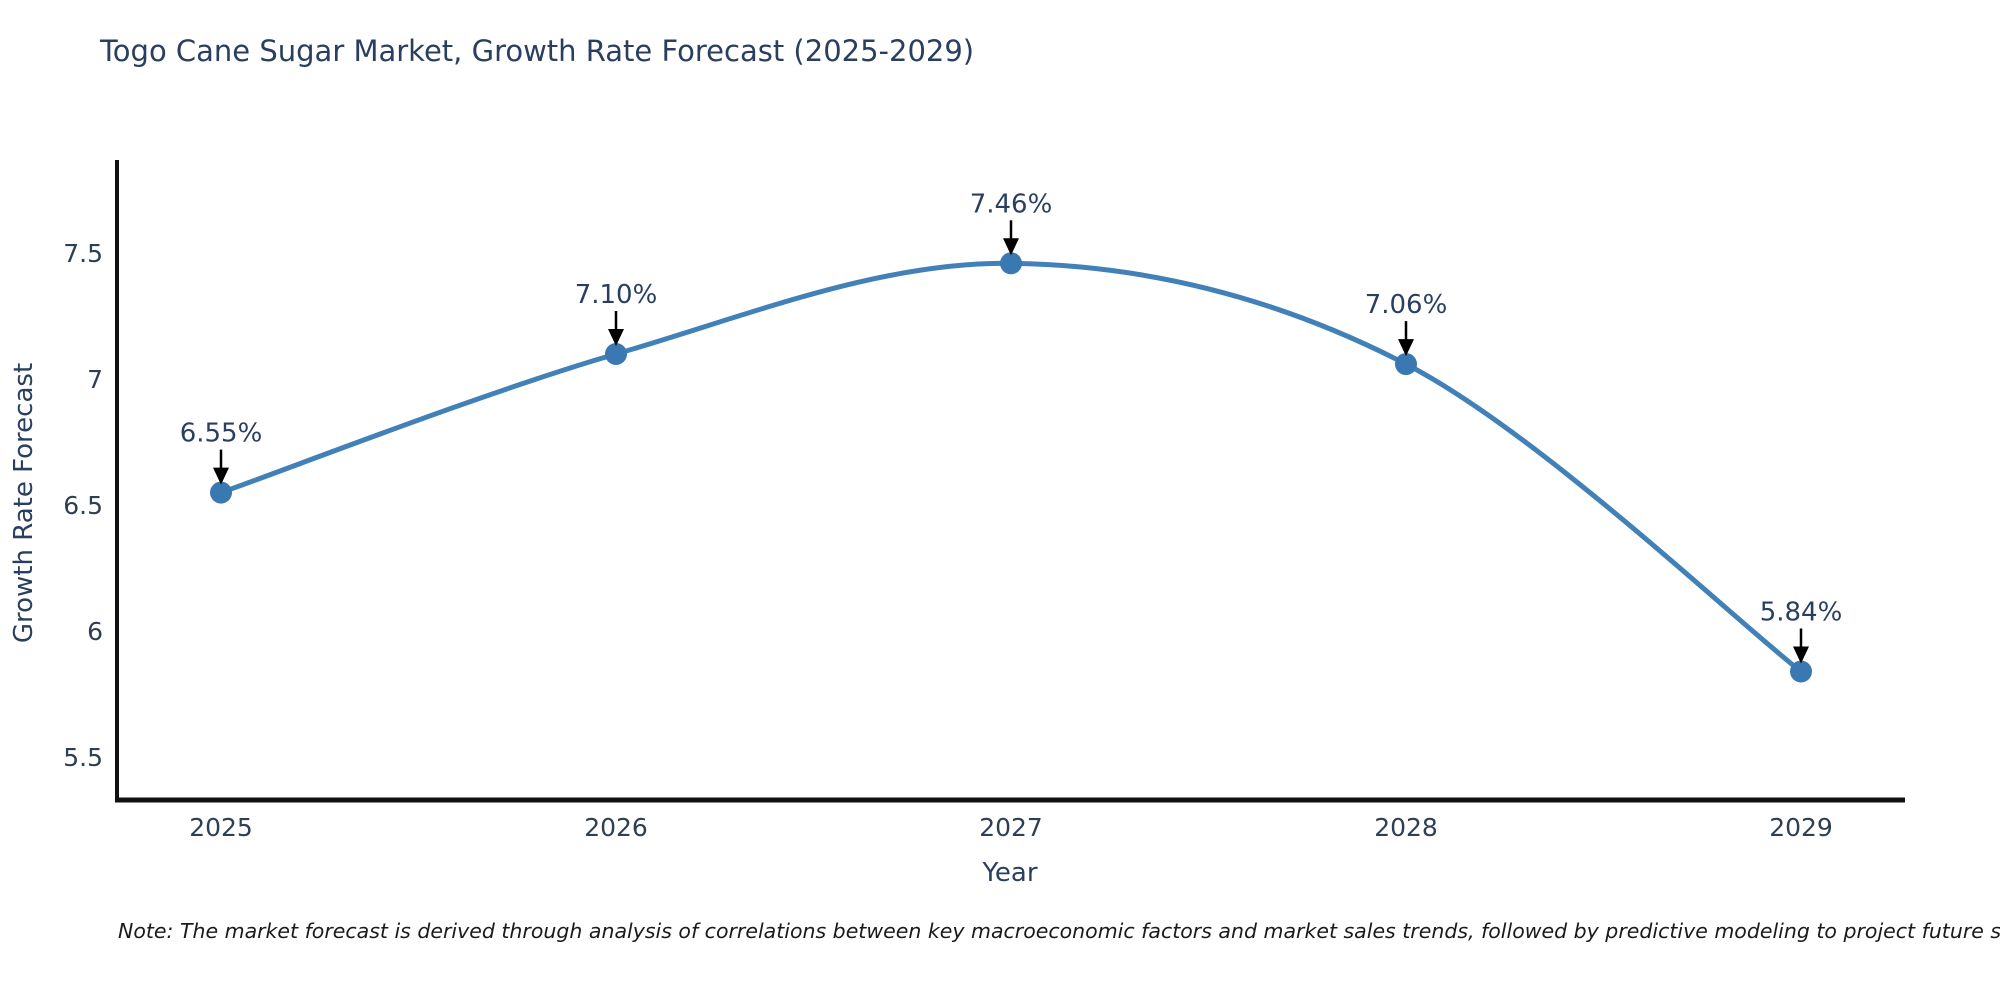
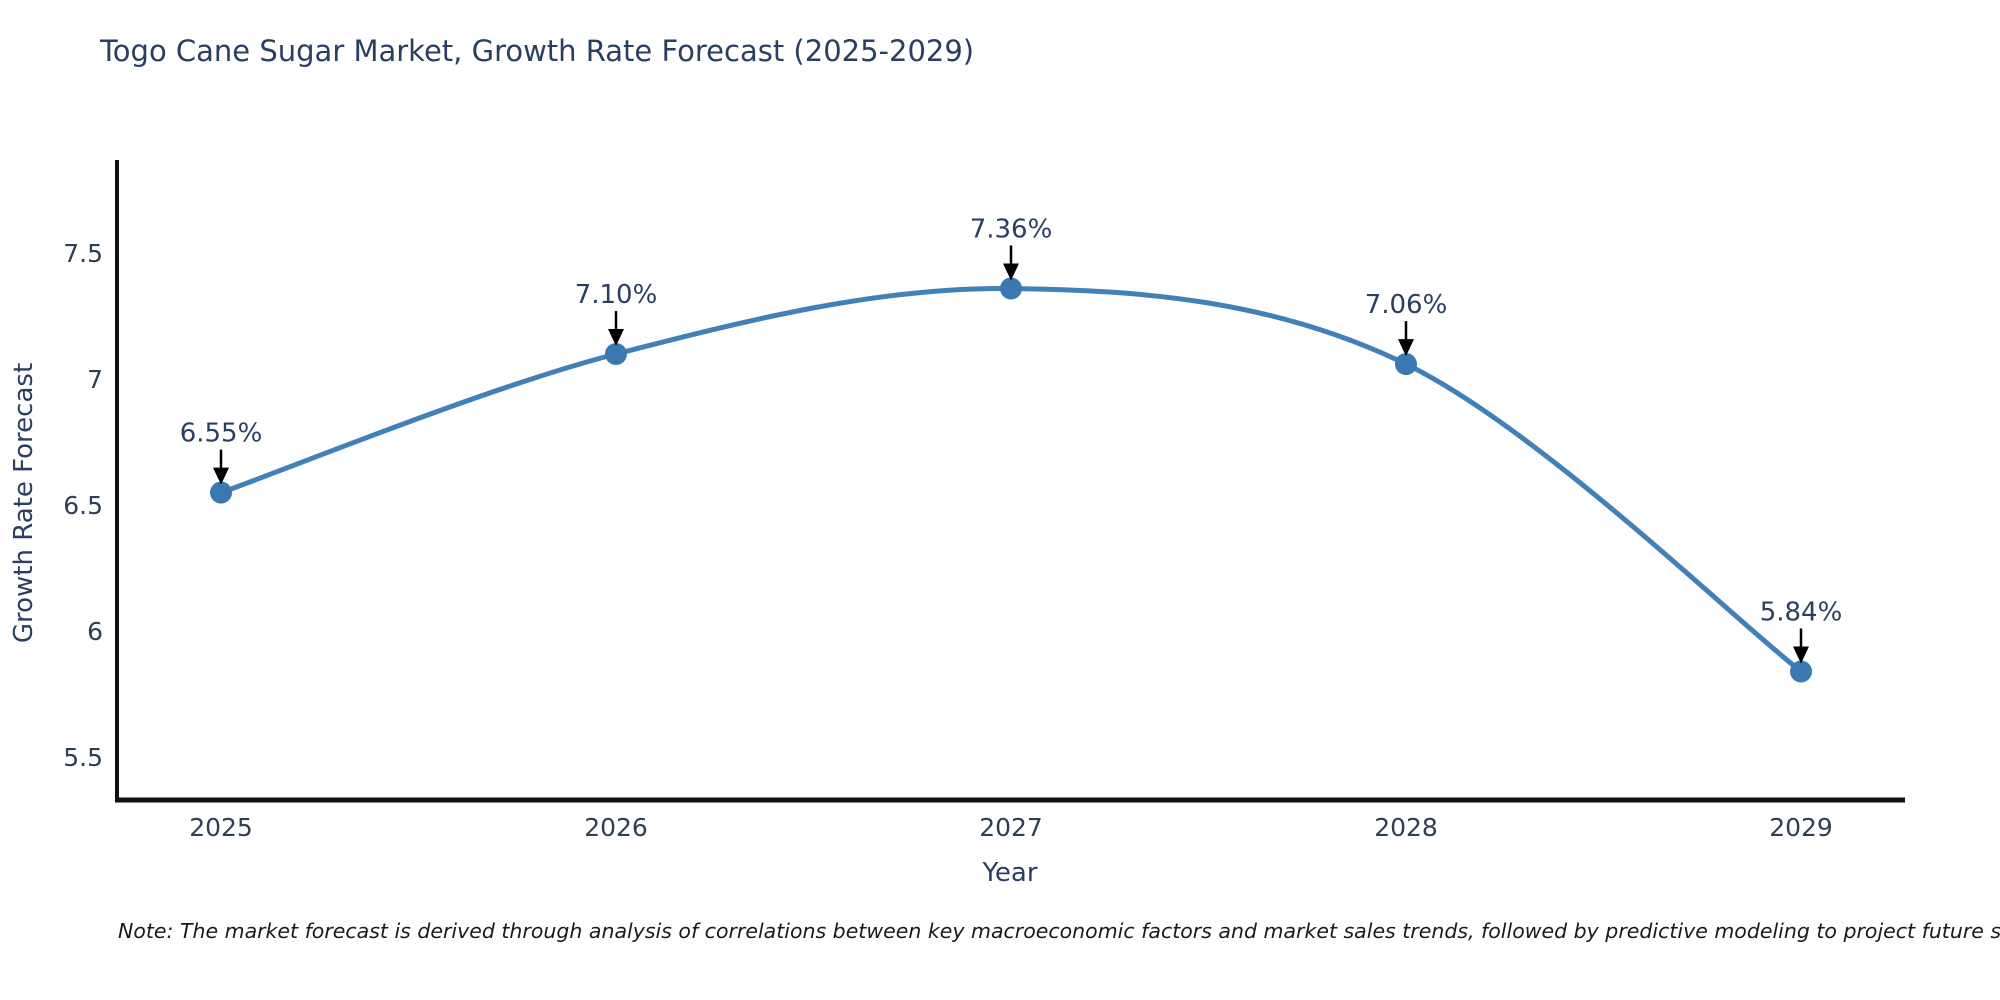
2027: 7.46% -> 7.36%
